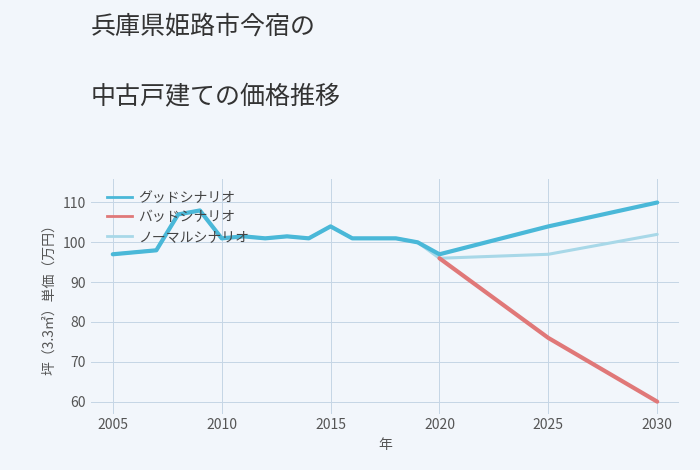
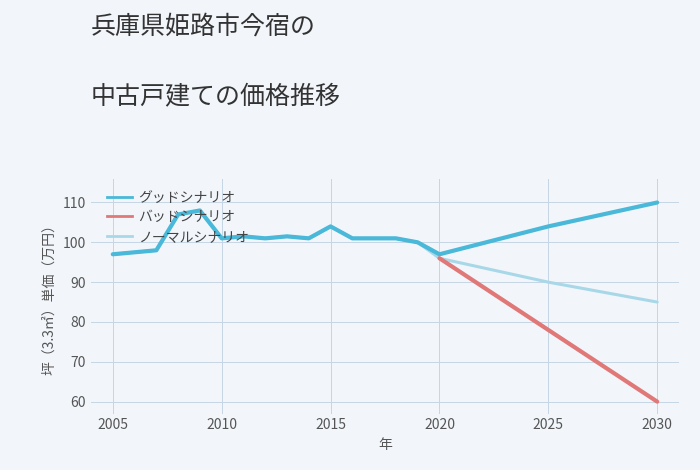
バッドシナリオ/2025: 76 -> 78
ノーマルシナリオ/2025: 97.0 -> 90.0
ノーマルシナリオ/2030: 102.0 -> 85.0
